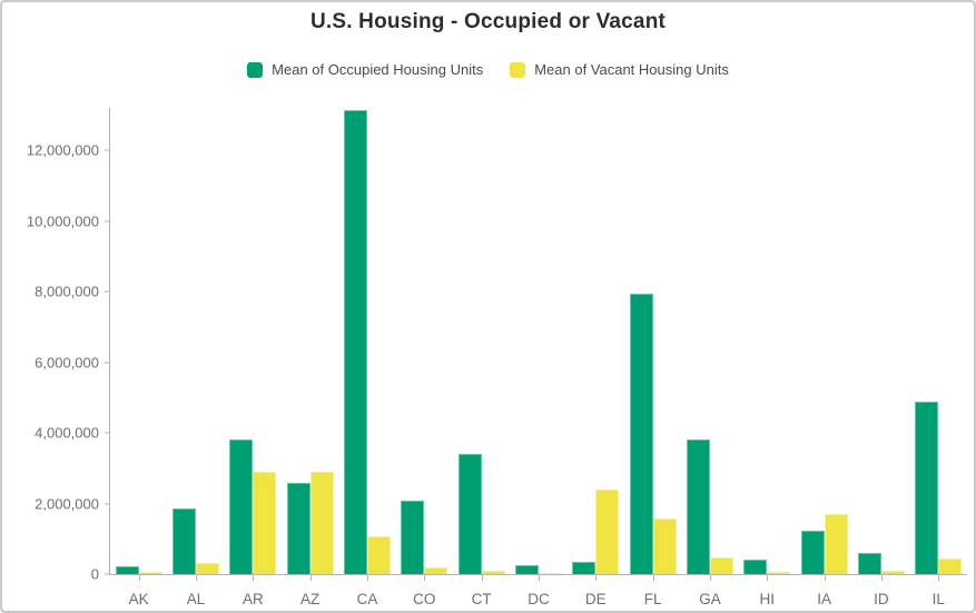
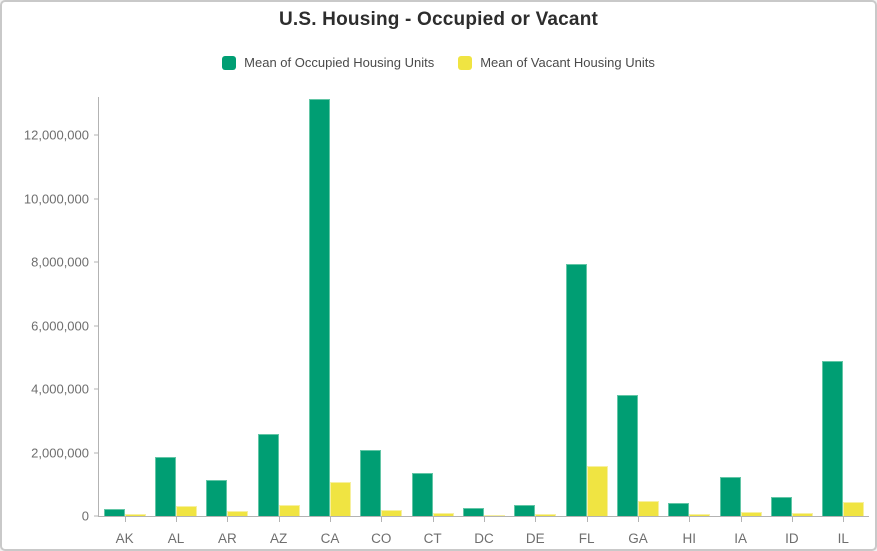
Mean of Occupied Housing Units/AR: 3800000 -> 1100000
Mean of Vacant Housing Units/AR: 2900000 -> 200000
Mean of Vacant Housing Units/AZ: 2900000 -> 400000
Mean of Occupied Housing Units/CT: 3400000 -> 1300000
Mean of Vacant Housing Units/DE: 2400000 -> 100000
Mean of Vacant Housing Units/IA: 1700000 -> 100000
